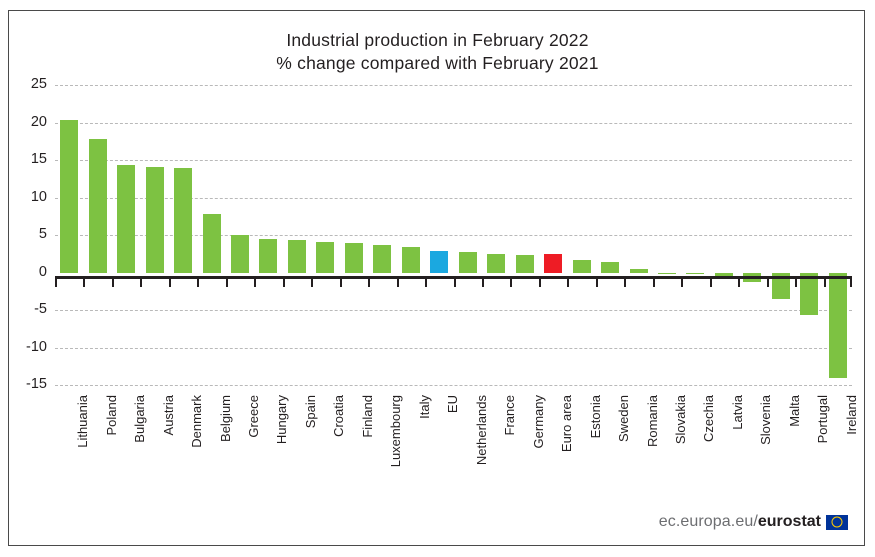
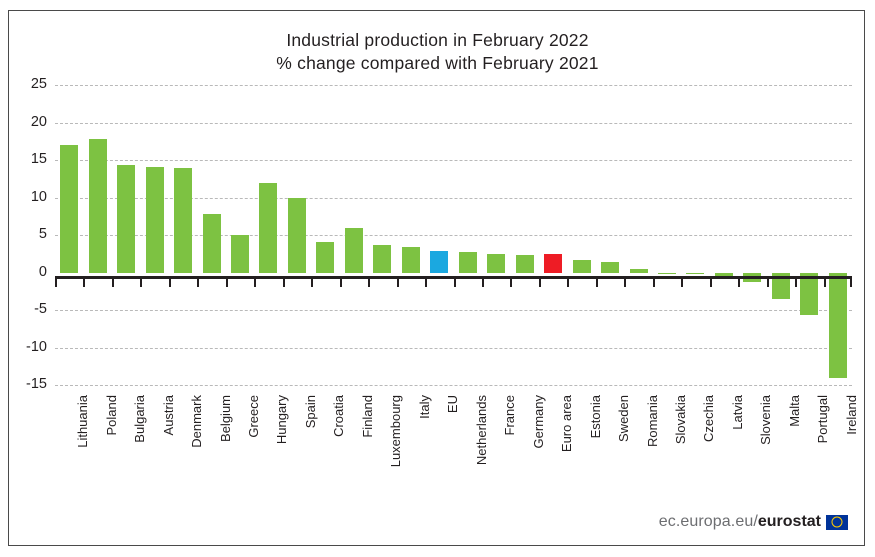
Lithuania: 20 -> 17
Hungary: 4 -> 12
Spain: 4 -> 10
Finland: 4 -> 6
